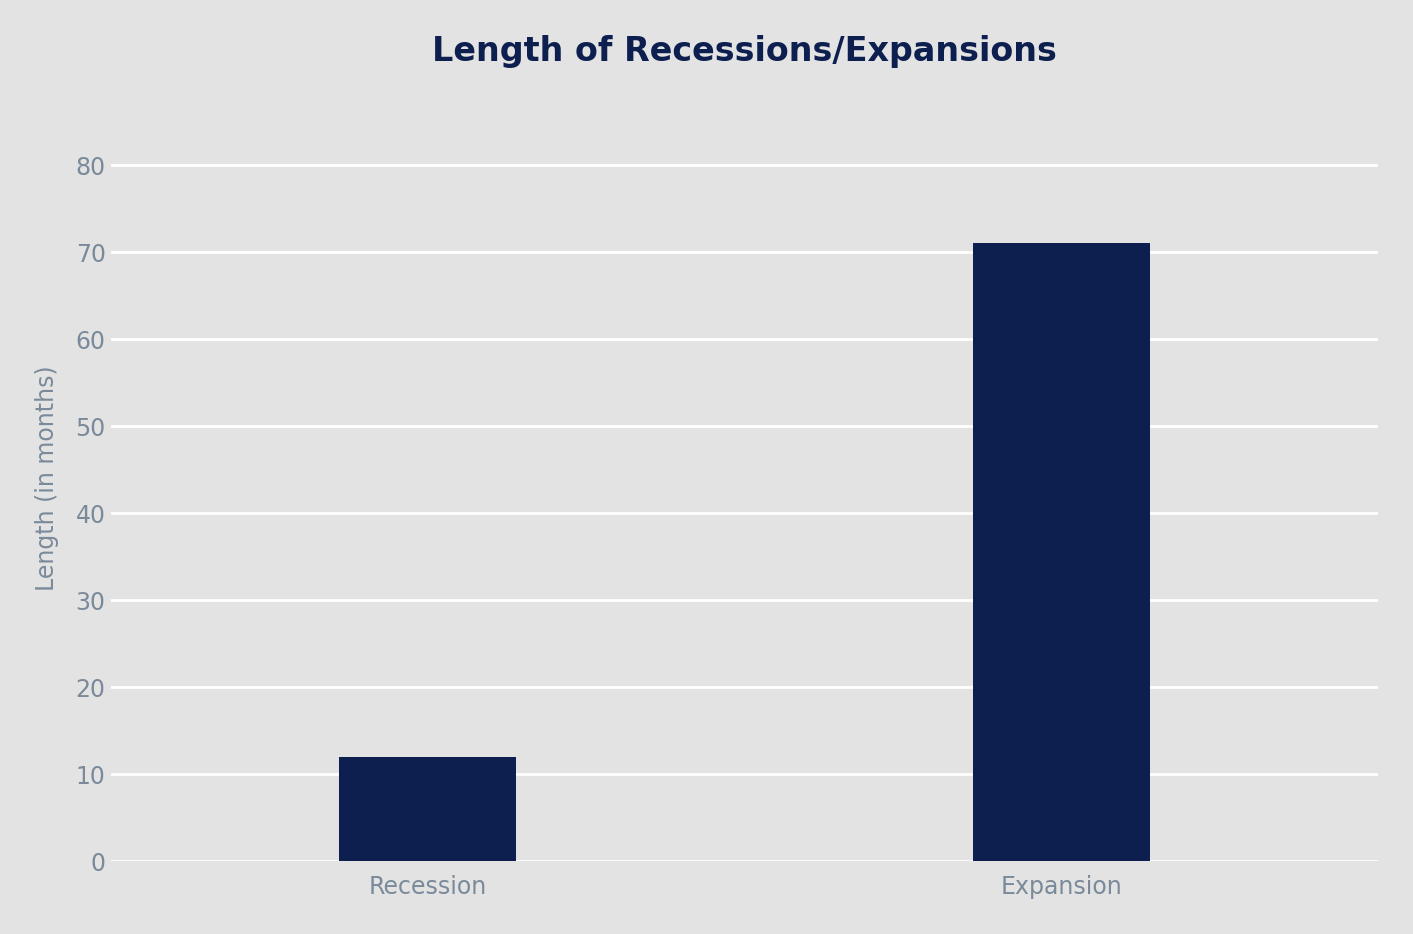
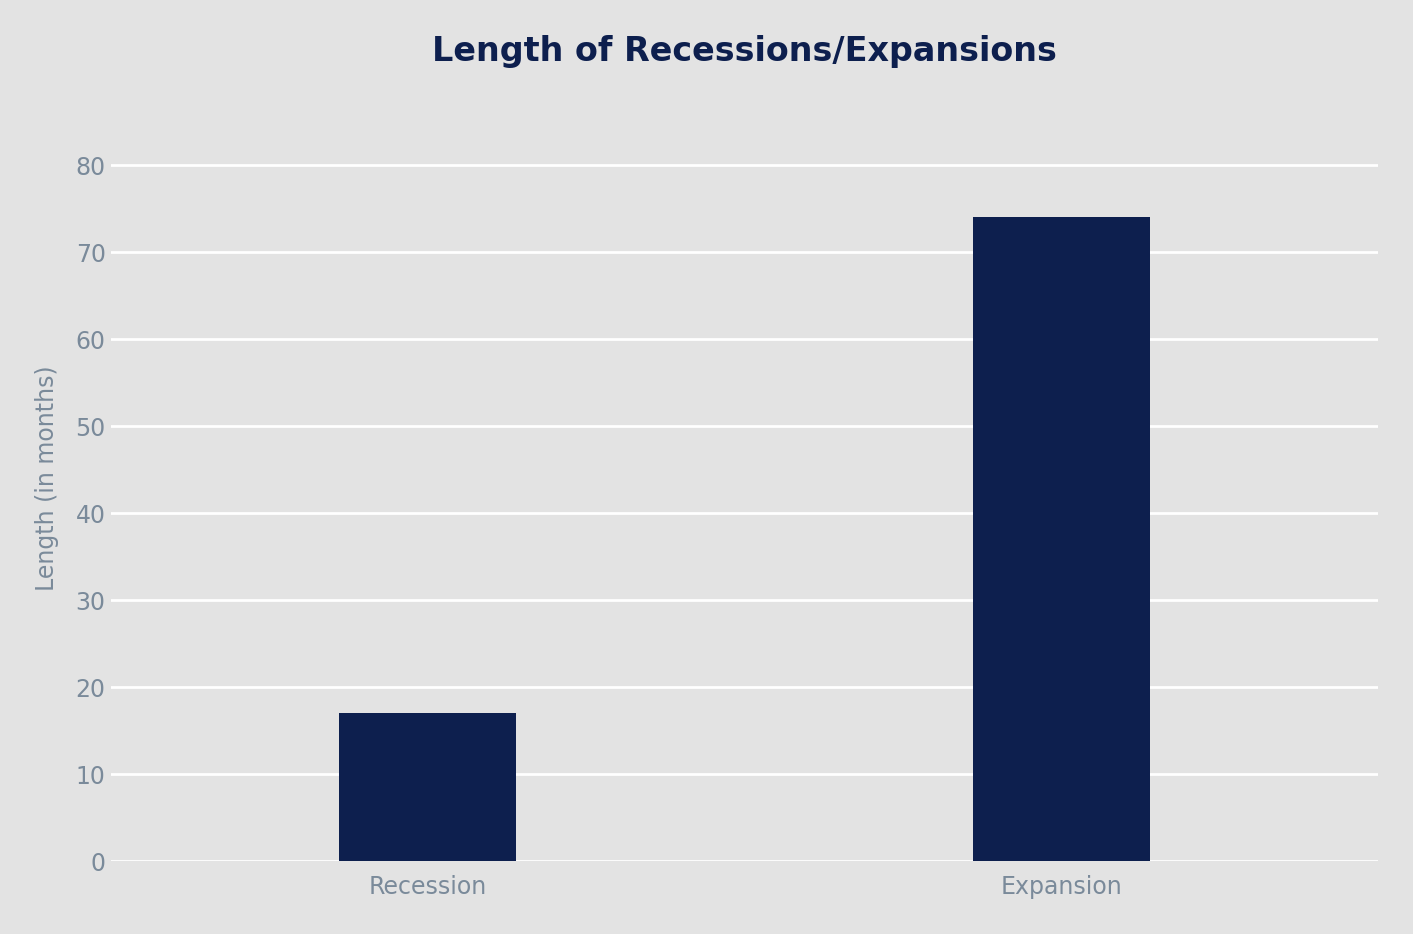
Recession: 12 -> 17
Expansion: 71 -> 74
